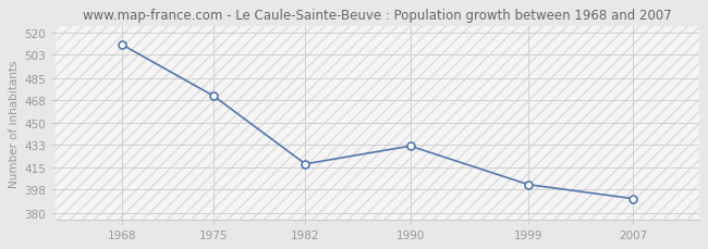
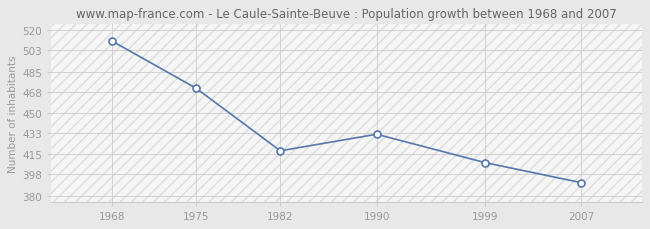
1999: 402 -> 408
